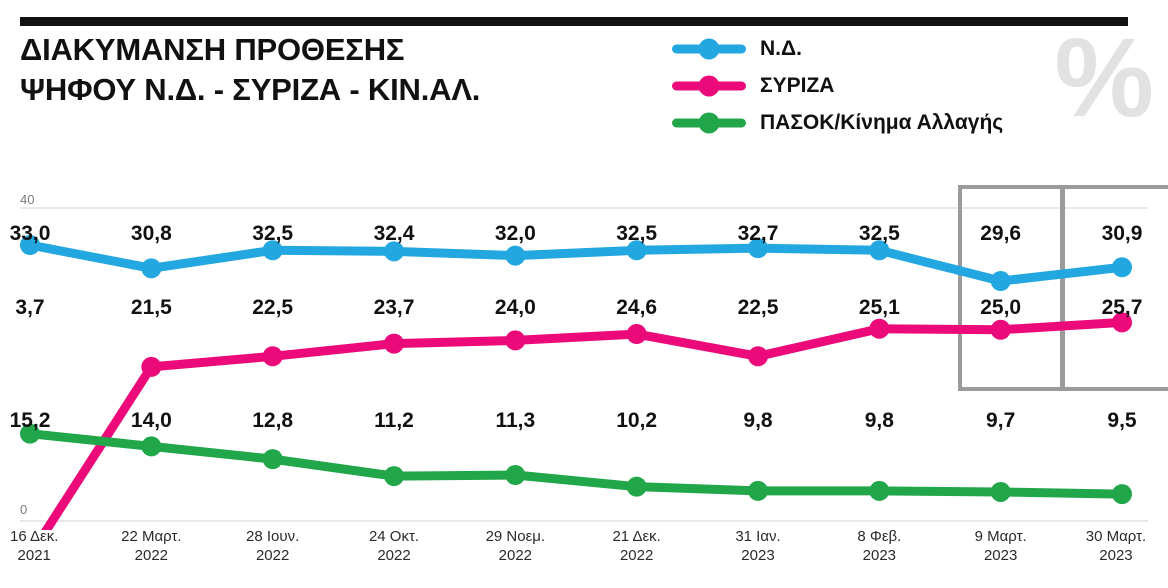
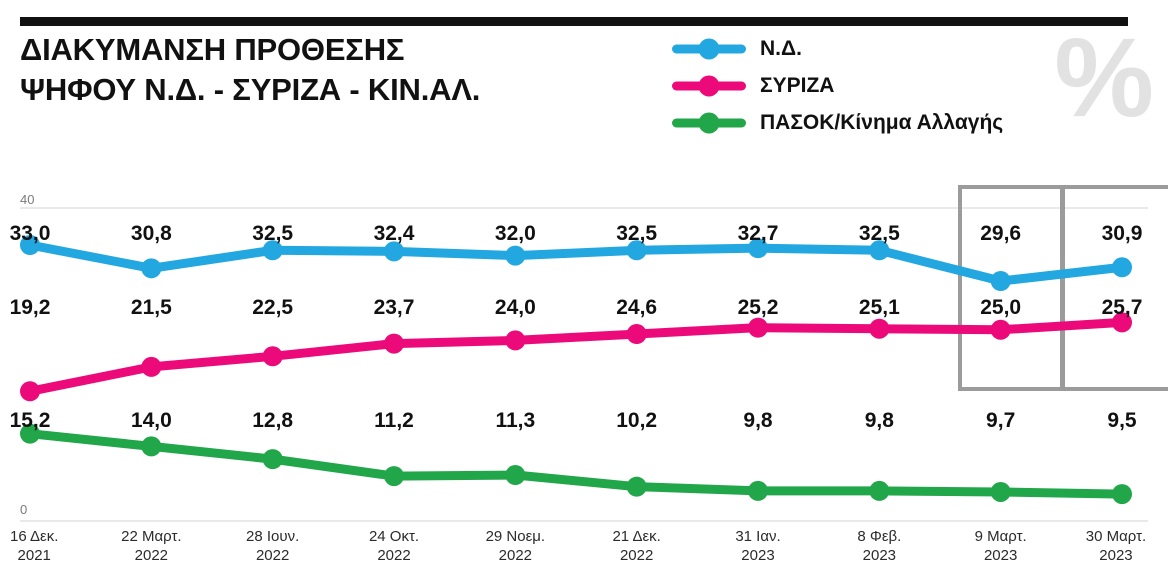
ΣΥΡΙΖΑ/16 Δεκ. 2021: 3,7 -> 19,2
ΣΥΡΙΖΑ/31 Ιαν. 2023: 22,5 -> 25,2
